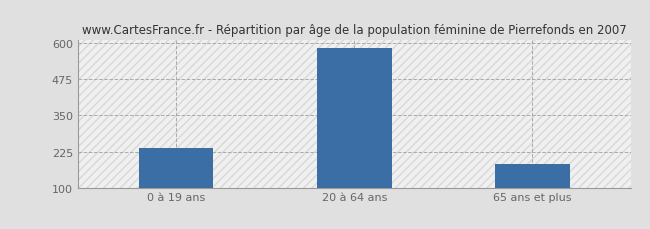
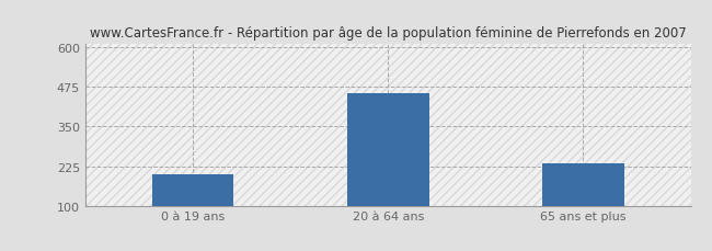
0 à 19 ans: 238 -> 200
20 à 64 ans: 583 -> 455
65 ans et plus: 183 -> 235
